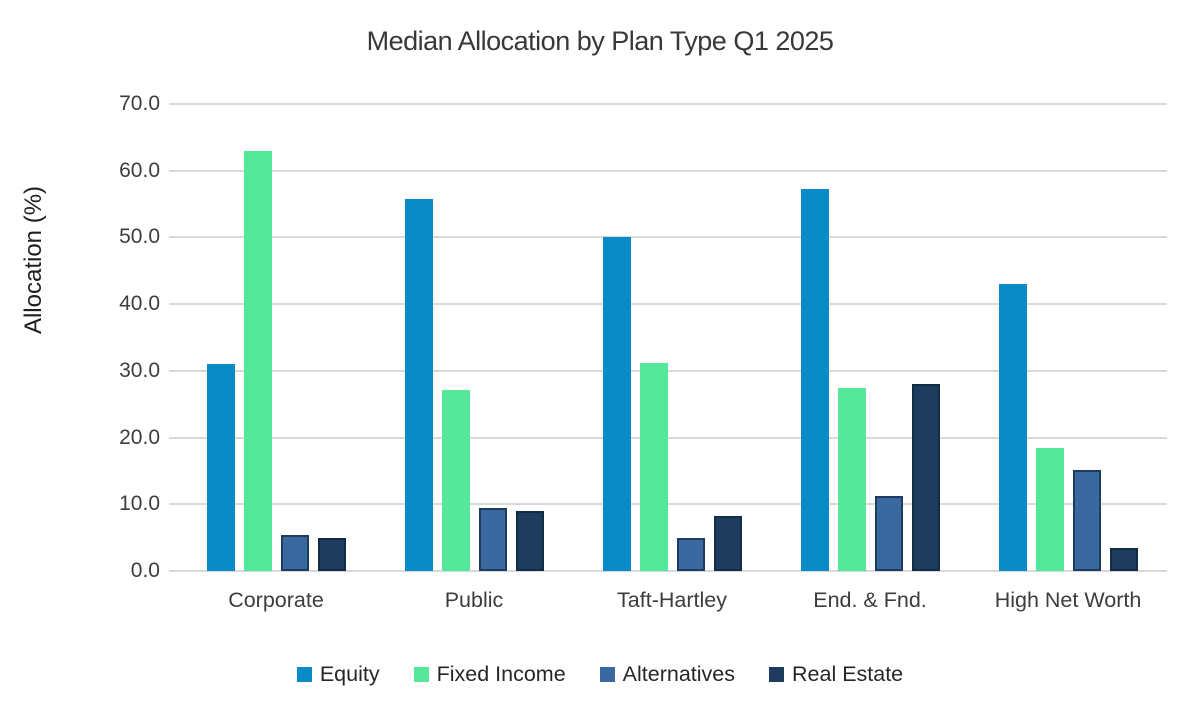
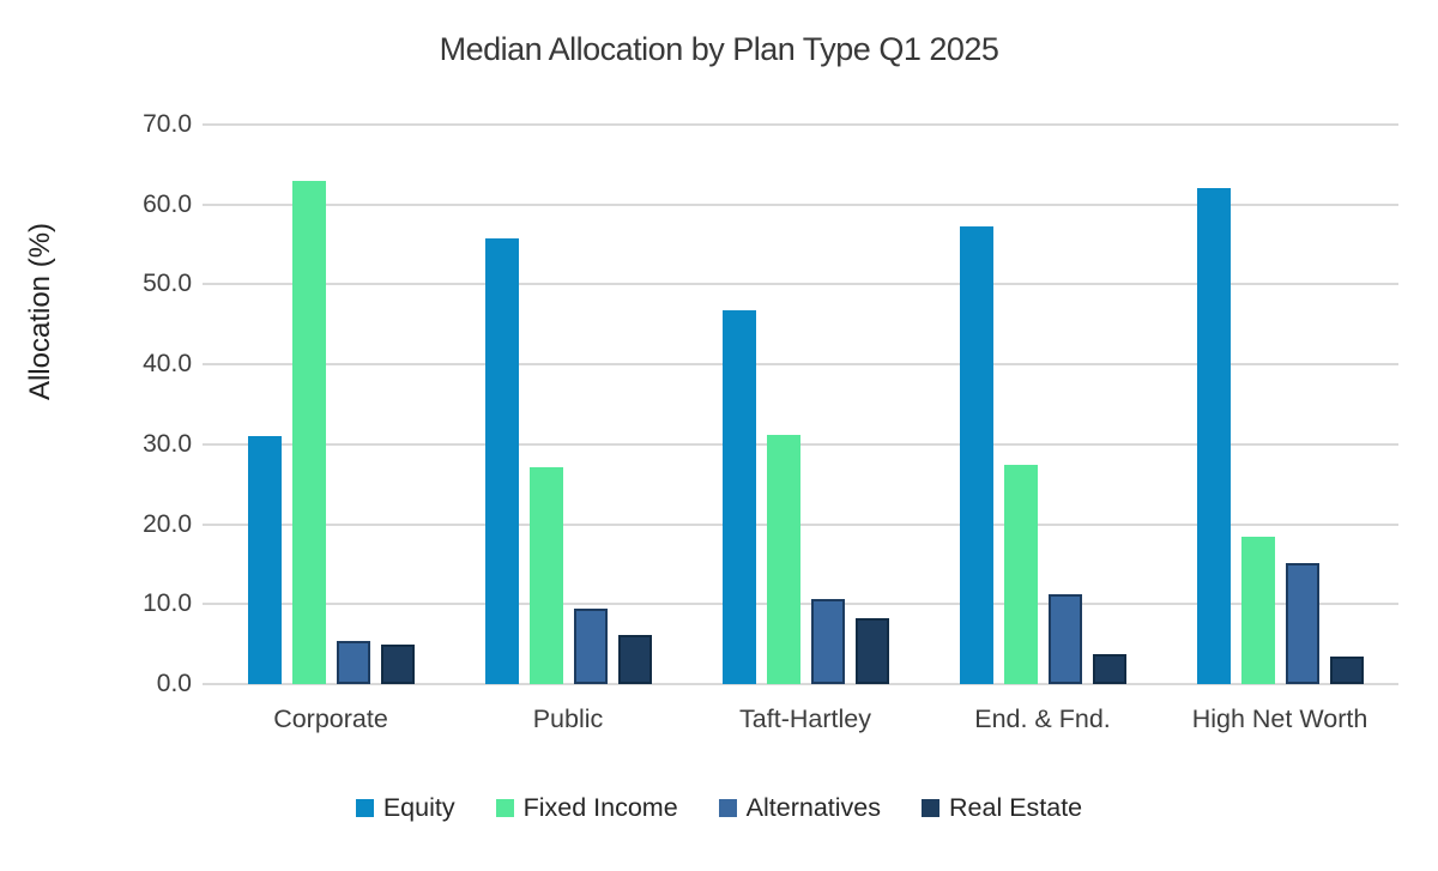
Real Estate/Public: 9 -> 6
Equity/Taft-Hartley: 50 -> 47
Alternatives/Taft-Hartley: 5 -> 11
Real Estate/End. & Fnd.: 28 -> 4
Equity/High Net Worth: 43 -> 62
